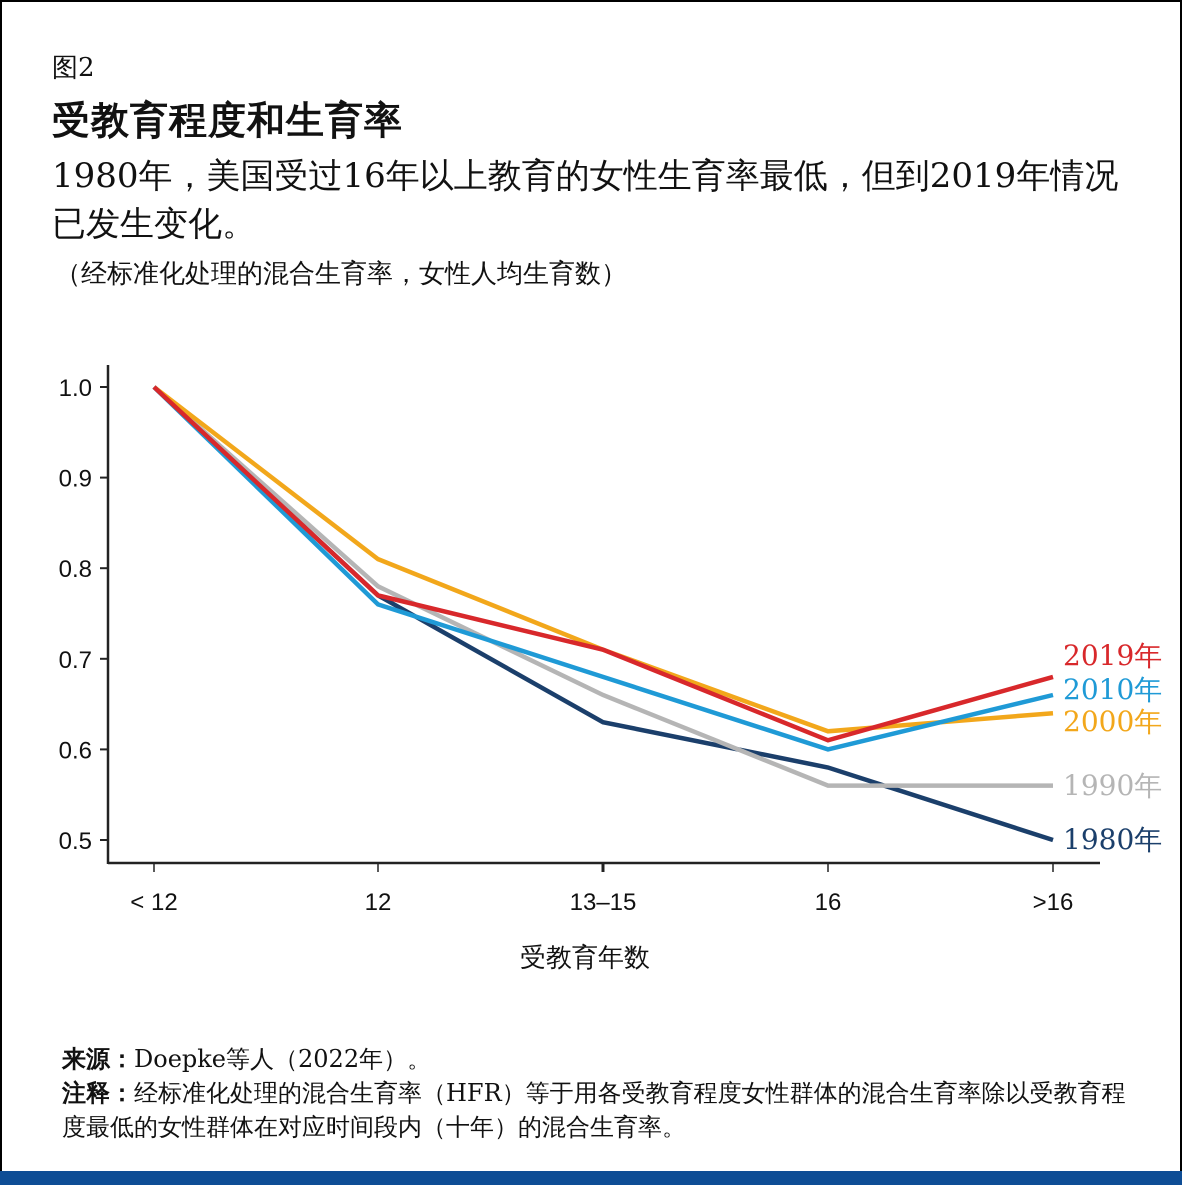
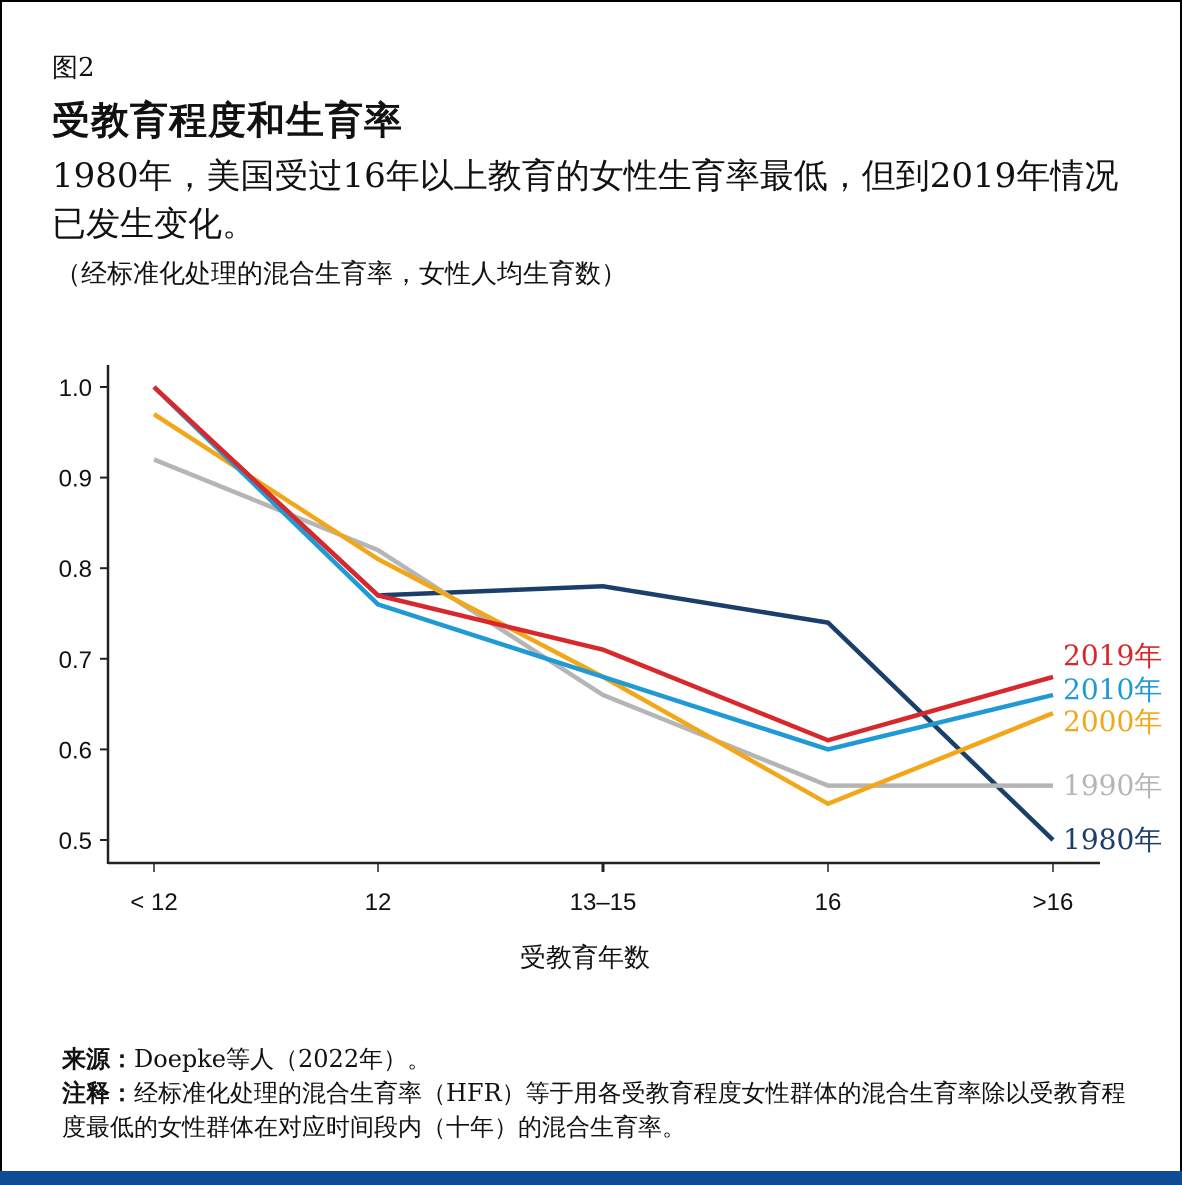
1990年/< 12: 1.00 -> 0.92
2000年/< 12: 1.00 -> 0.97
1990年/12: 0.78 -> 0.82
1980年/13–15: 0.63 -> 0.78
2000年/13–15: 0.71 -> 0.68
1980年/16: 0.58 -> 0.74
2000年/16: 0.62 -> 0.54
